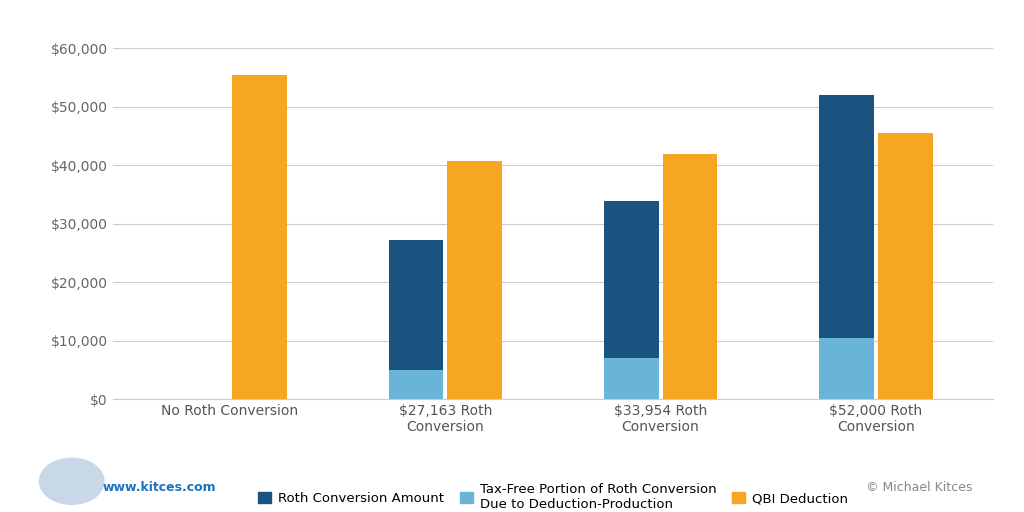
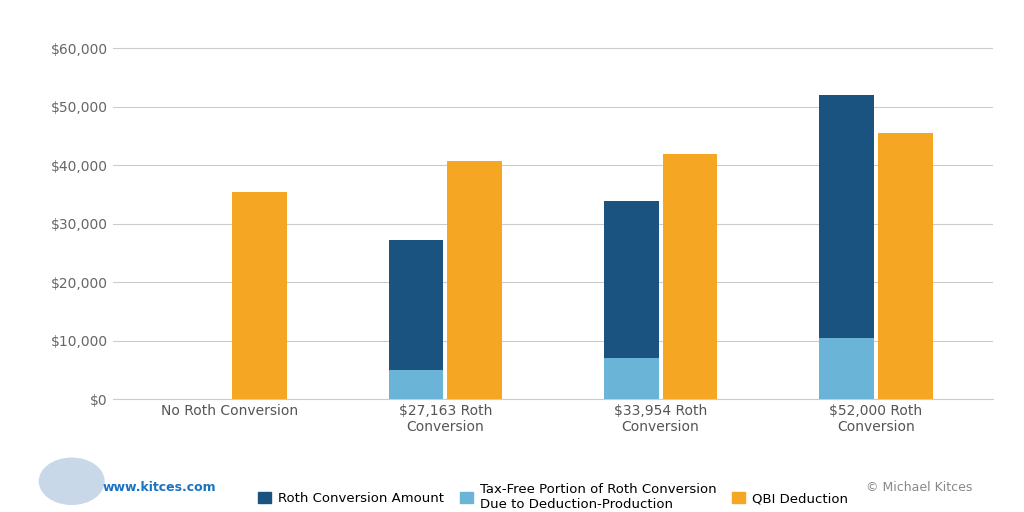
QBI Deduction/No Roth Conversion: $55,400 -> $35,500
